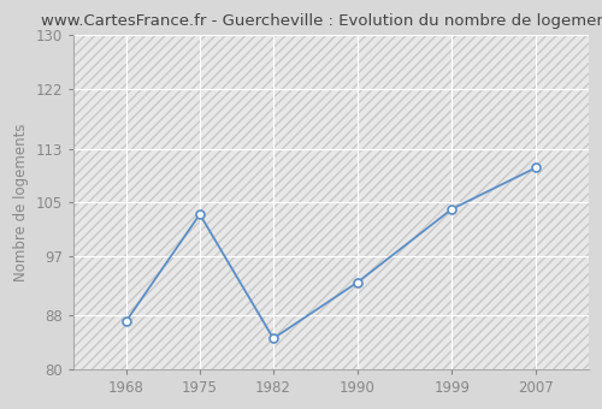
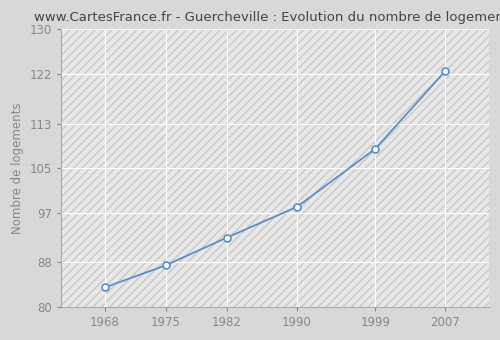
1968: 87.2 -> 83.5
1975: 103.2 -> 87.5
1982: 84.6 -> 92.5
1990: 93.0 -> 98.0
1999: 104.0 -> 108.5
2007: 110.2 -> 122.5
